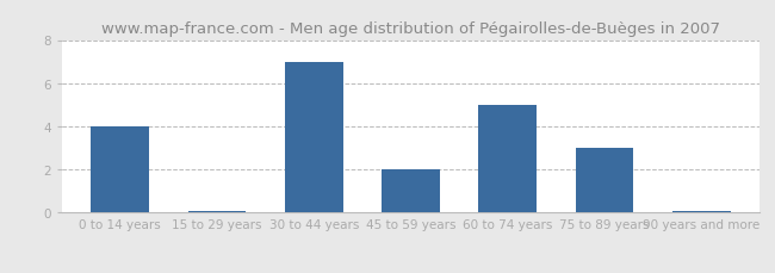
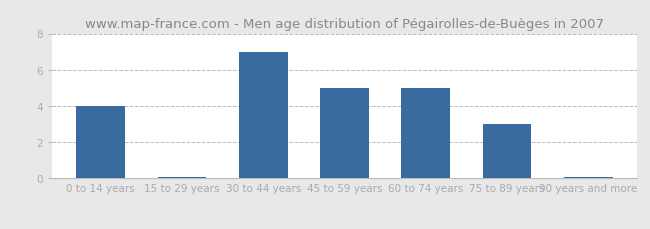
45 to 59 years: 2.0 -> 5.0
